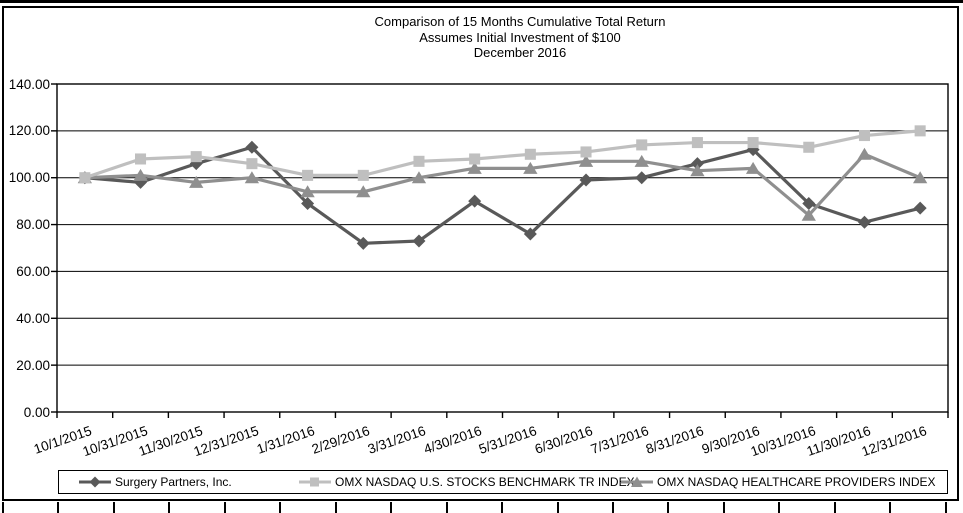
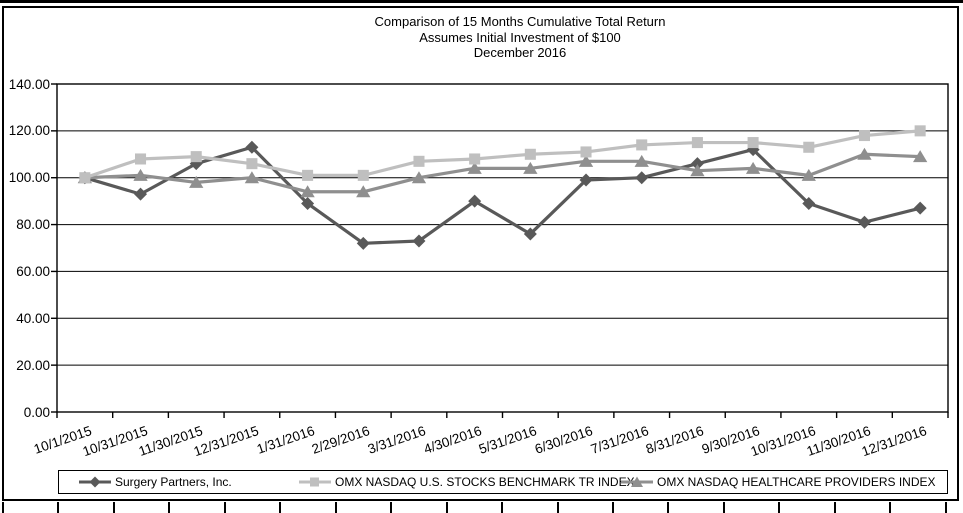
Surgery Partners, Inc./10/31/2015: 98 -> 93
OMX NASDAQ HEALTHCARE PROVIDERS INDEX/10/31/2016: 84 -> 101
OMX NASDAQ HEALTHCARE PROVIDERS INDEX/12/31/2016: 100 -> 109
